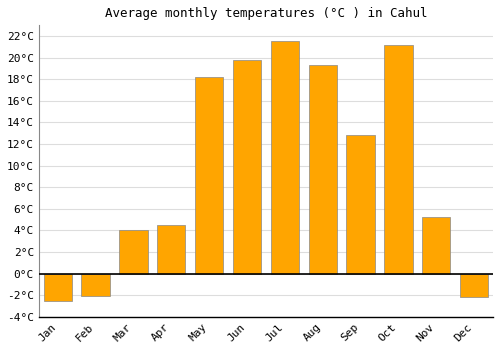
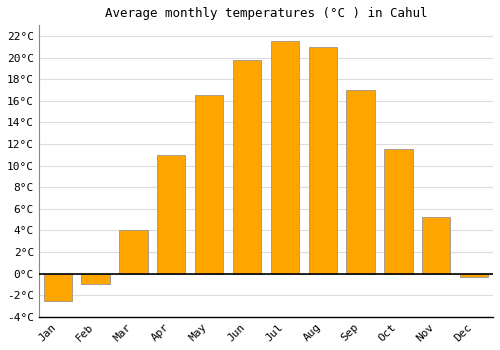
Feb: -2.1°C -> -1.0°C
Apr: 4.5°C -> 11.0°C
May: 18.2°C -> 16.5°C
Aug: 19.3°C -> 21.0°C
Sep: 12.8°C -> 17.0°C
Oct: 21.2°C -> 11.5°C
Dec: -2.2°C -> -0.3°C
